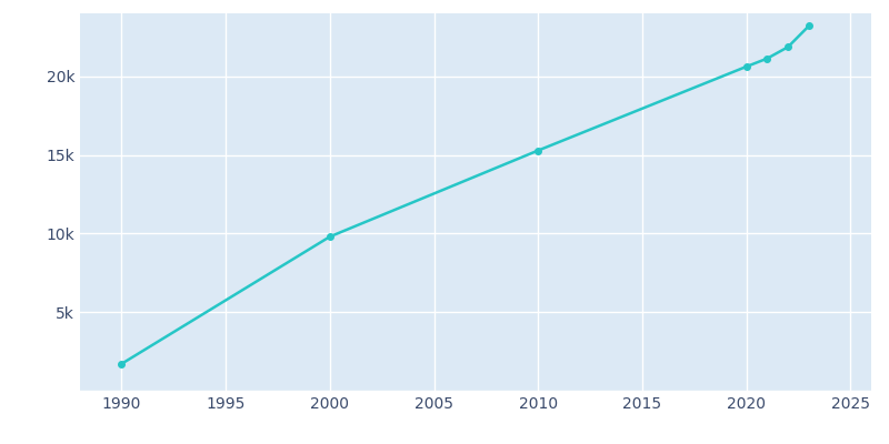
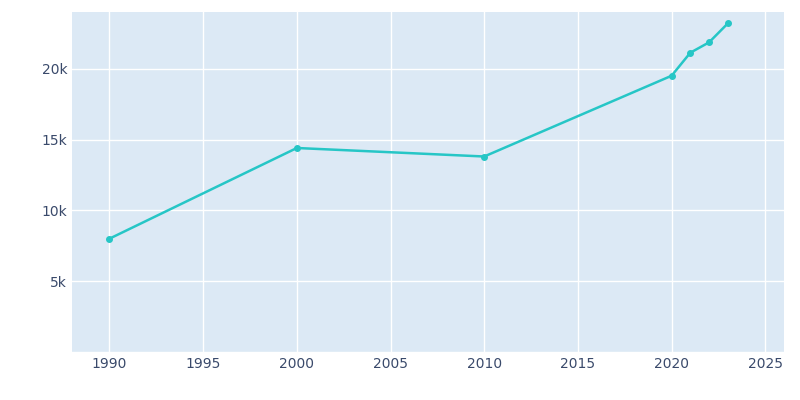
1990: 1.7k -> 8.0k
2000: 9.8k -> 14.4k
2010: 15.3k -> 13.8k
2020: 20.6k -> 19.5k
